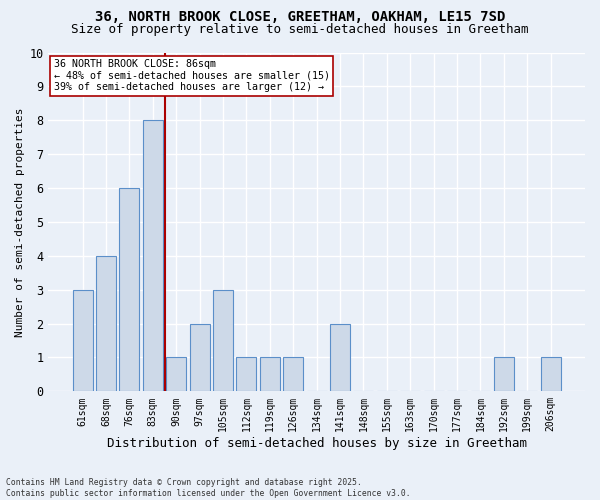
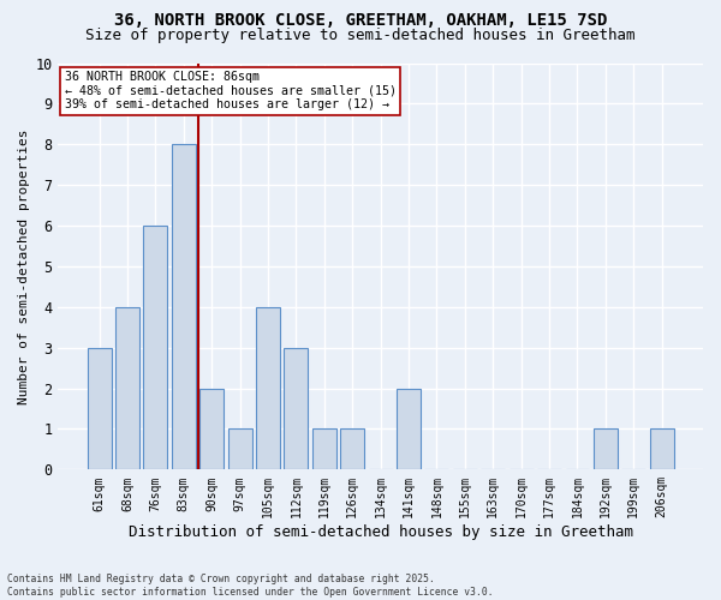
90sqm: 1 -> 2
97sqm: 2 -> 1
105sqm: 3 -> 4
112sqm: 1 -> 3
